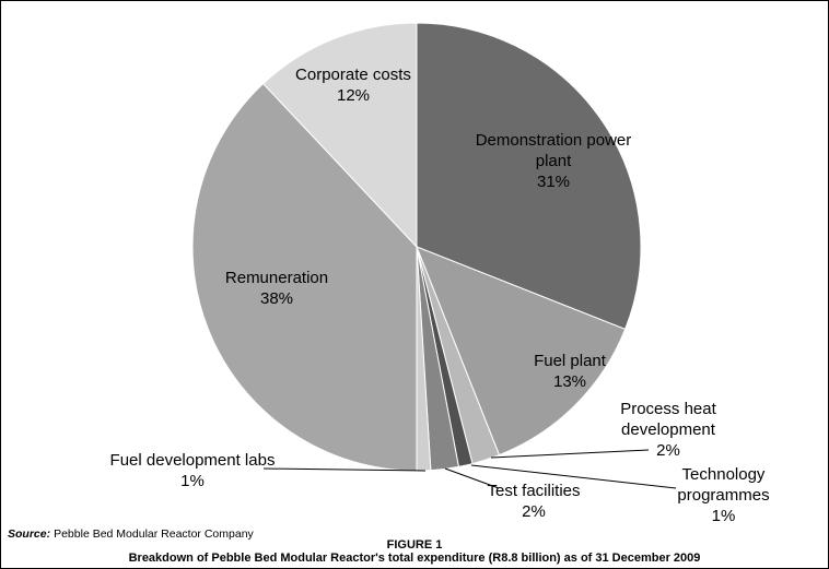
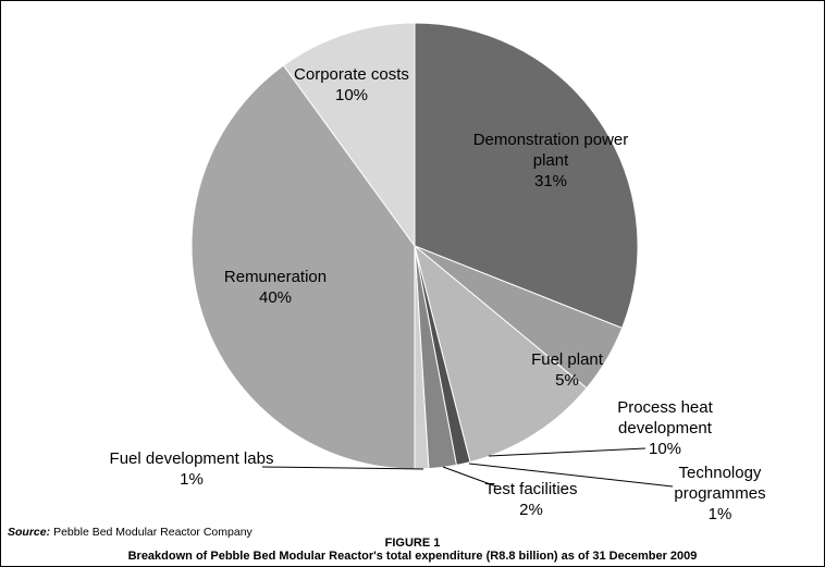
Fuel plant: 13% -> 5%
Process heat development: 2% -> 10%
Remuneration: 38% -> 40%
Corporate costs: 12% -> 10%
